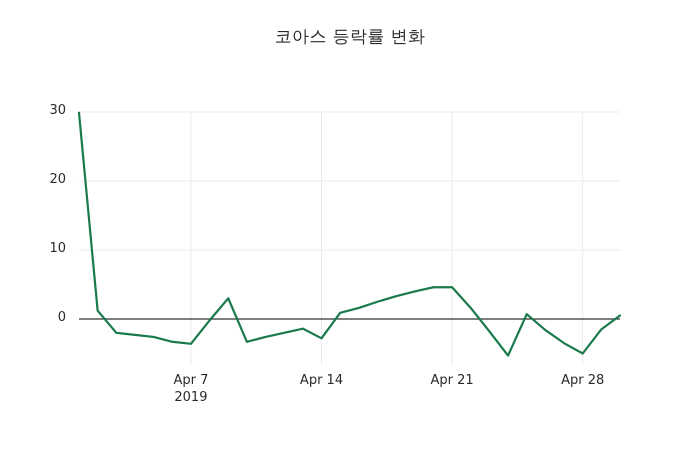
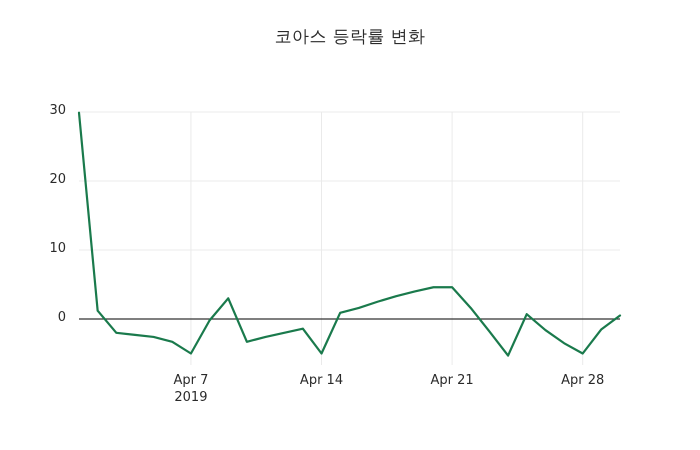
Apr 7: -4 -> -5
Apr 14: -3 -> -5
